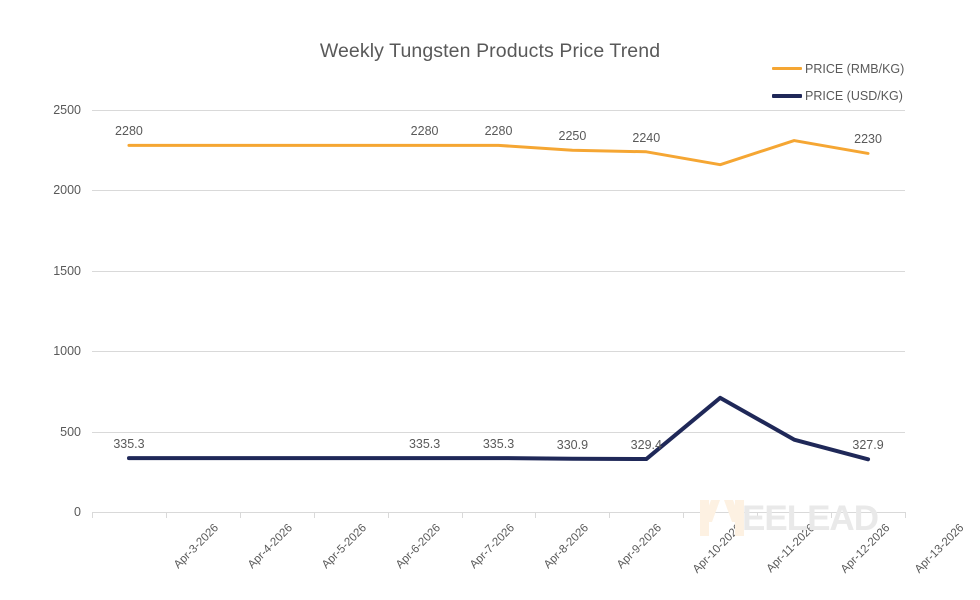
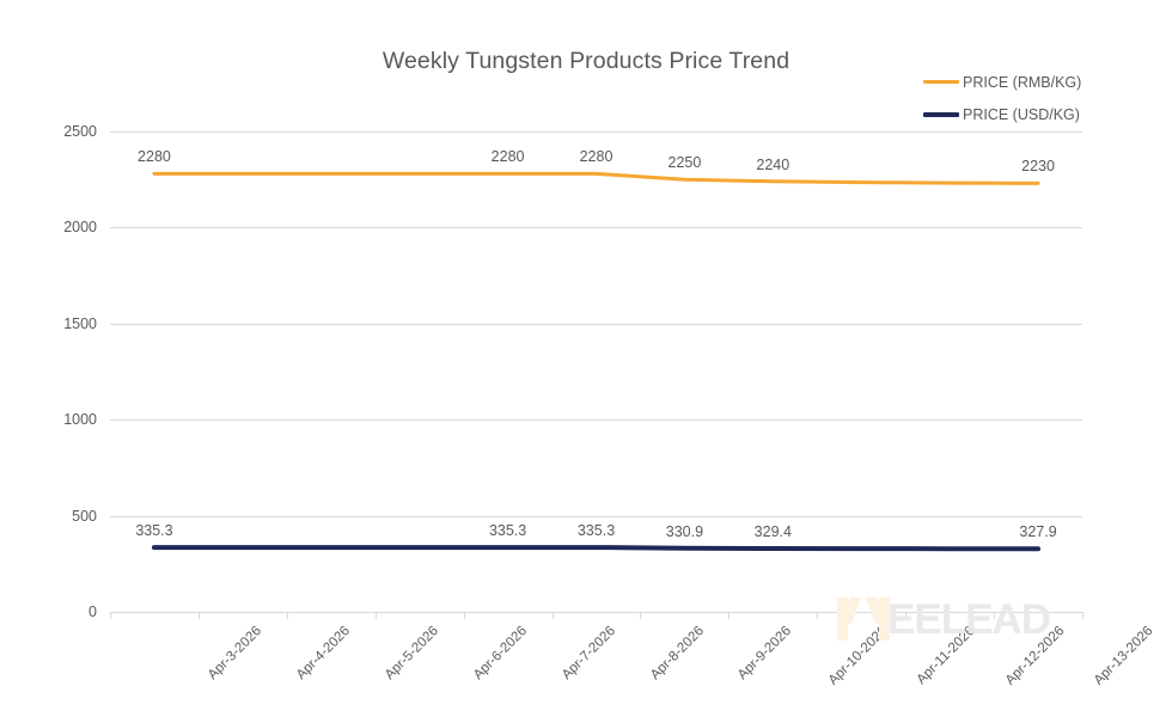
PRICE (RMB/KG)/Apr-11-2026: 2160 -> 2240
PRICE (USD/KG)/Apr-11-2026: 710 -> 330
PRICE (RMB/KG)/Apr-12-2026: 2310 -> 2230
PRICE (USD/KG)/Apr-12-2026: 450 -> 330
